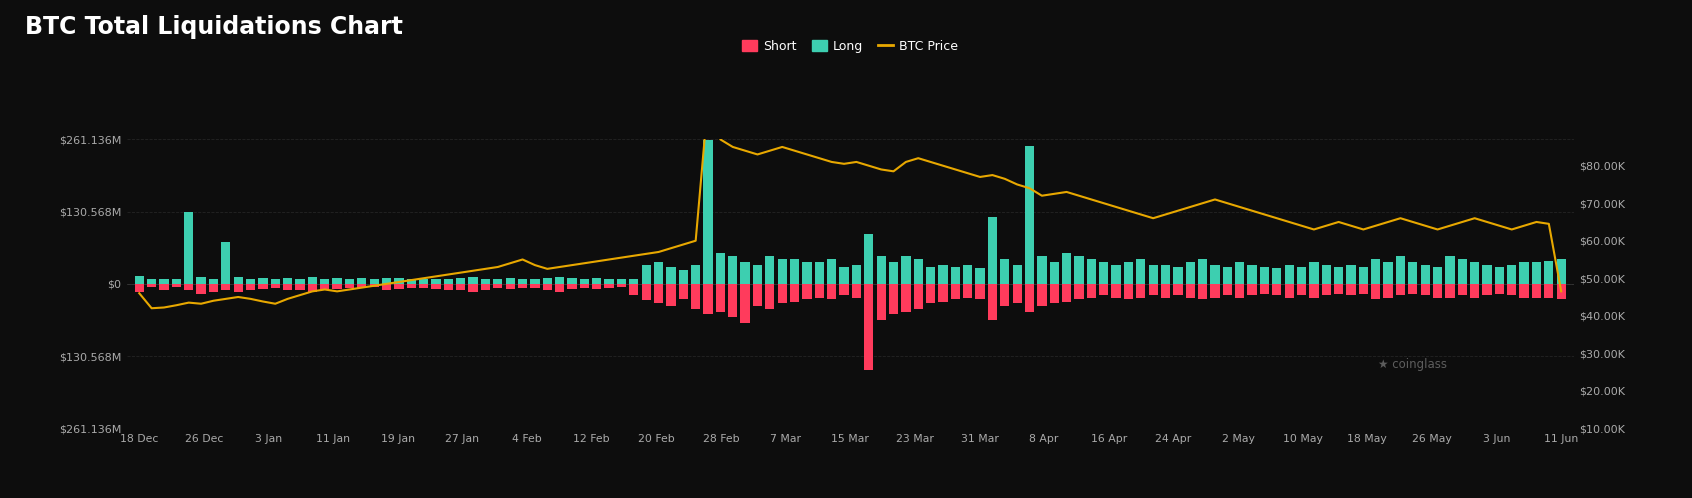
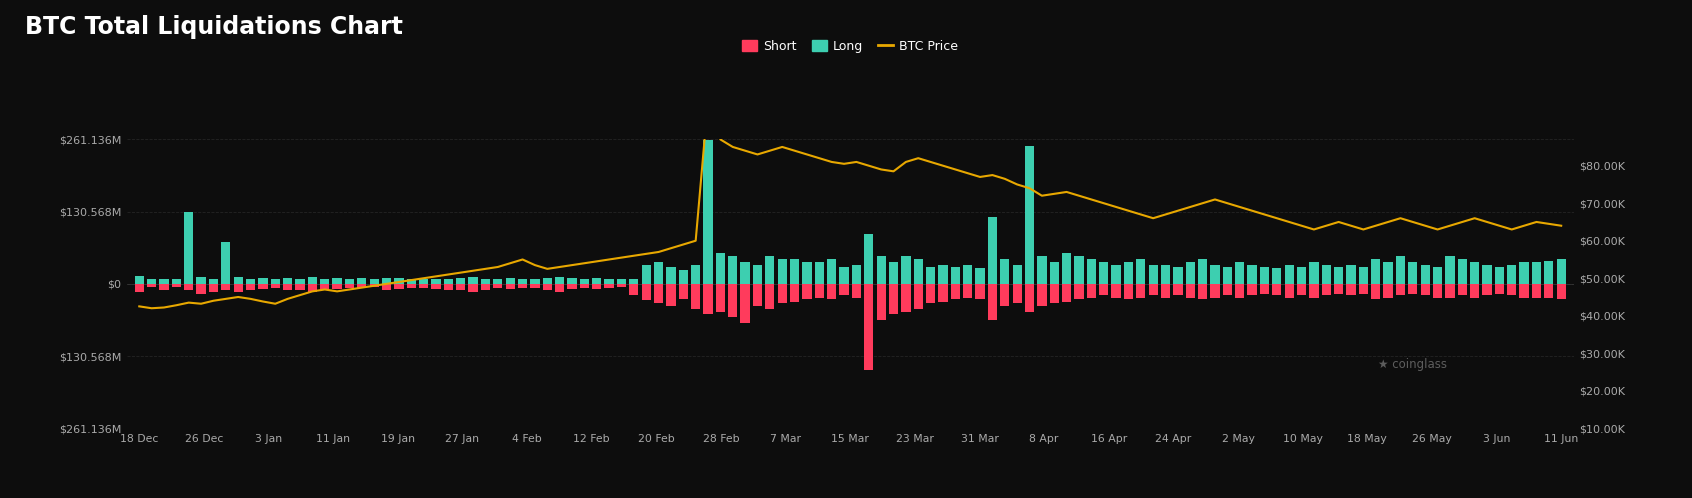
BTC Price/18 Dec: $46.0K -> $42.5K
BTC Price/11 Jun: $46.5K -> $64.0K
